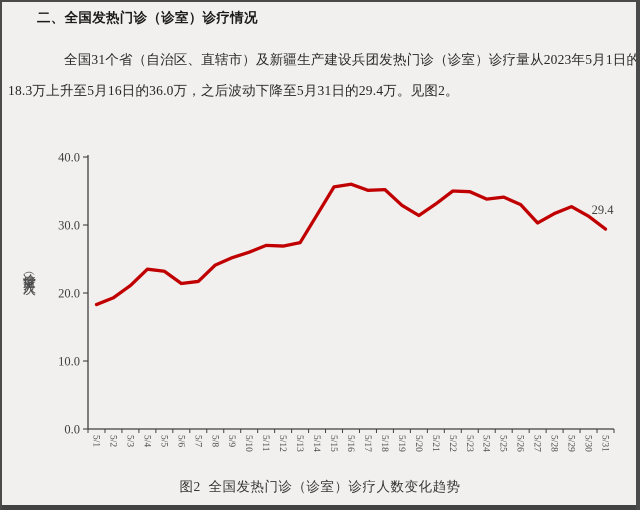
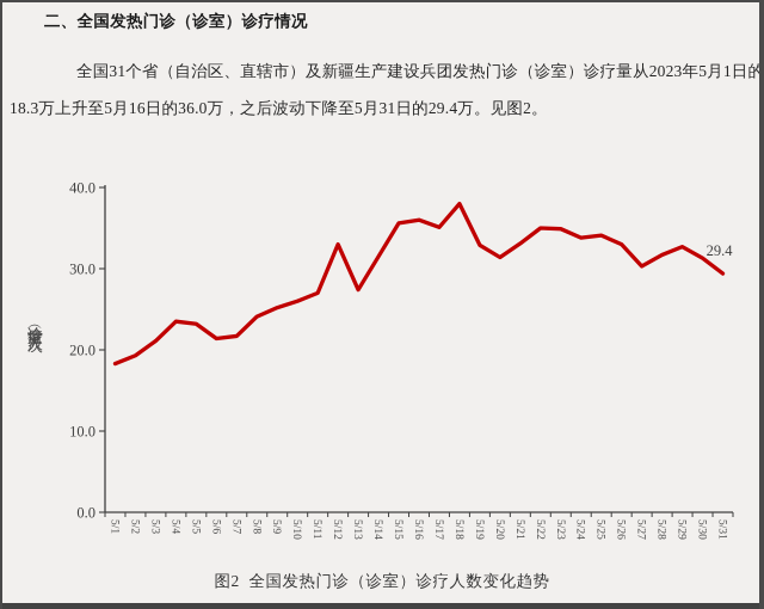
5/12: 27 -> 33
5/18: 35 -> 38
